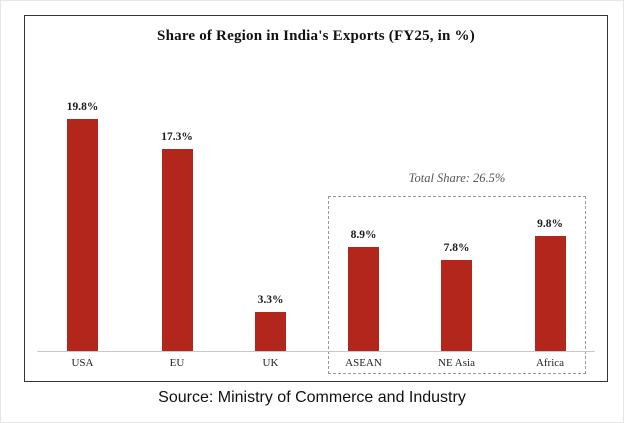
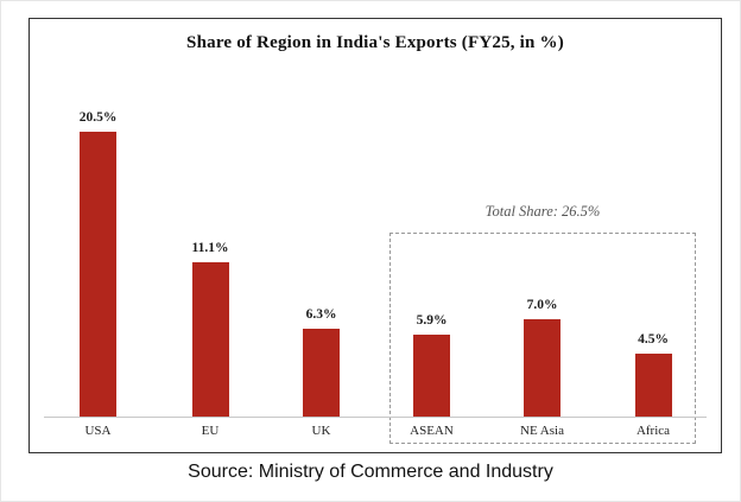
USA: 19.8% -> 20.5%
EU: 17.3% -> 11.1%
UK: 3.3% -> 6.3%
ASEAN: 8.9% -> 5.9%
NE Asia: 7.8% -> 7.0%
Africa: 9.8% -> 4.5%
